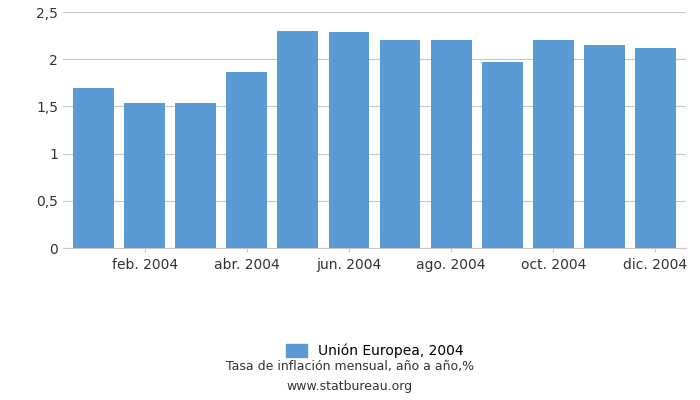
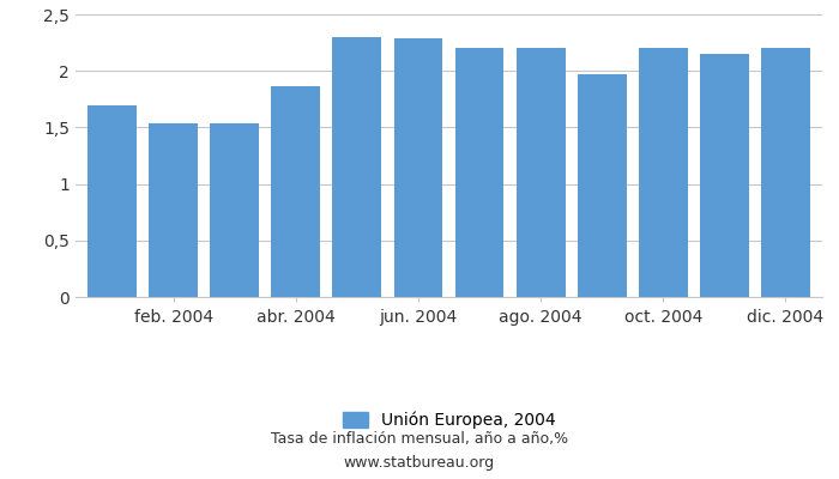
dic. 2004: 2,12 -> 2,20
